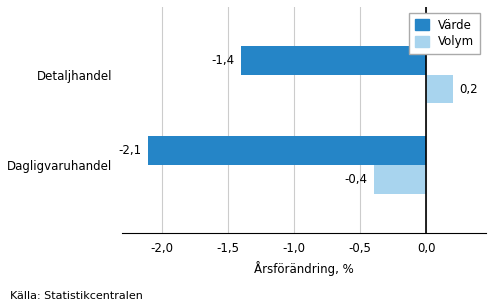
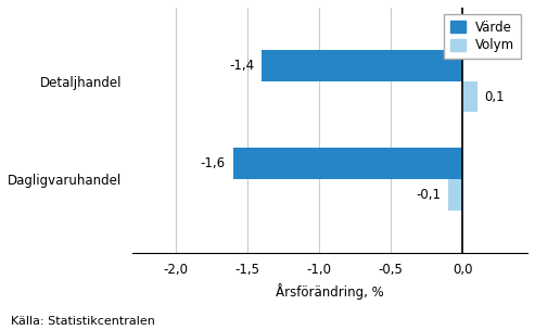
Volym/Detaljhandel: 0,2 -> 0,1
Värde/Dagligvaruhandel: -2,1 -> -1,6
Volym/Dagligvaruhandel: -0,4 -> -0,1
